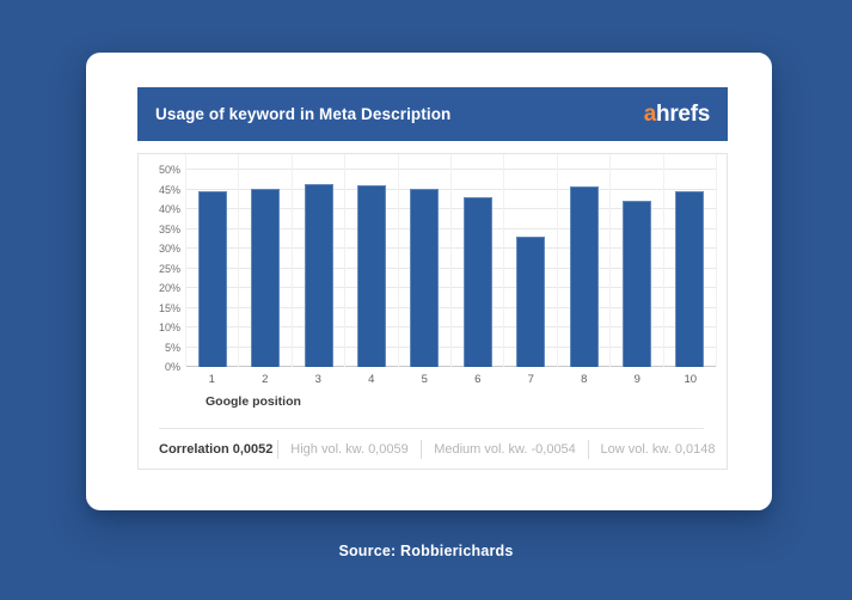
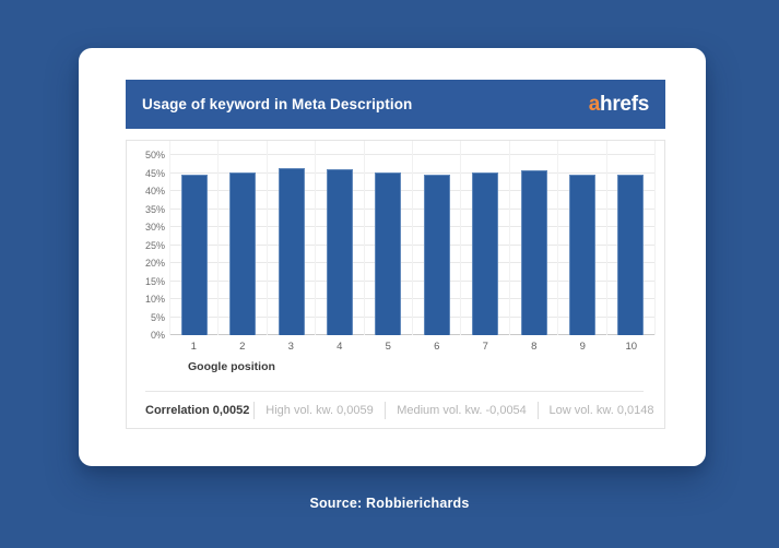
6: 43% -> 45%
7: 33% -> 45%
9: 42% -> 44%
